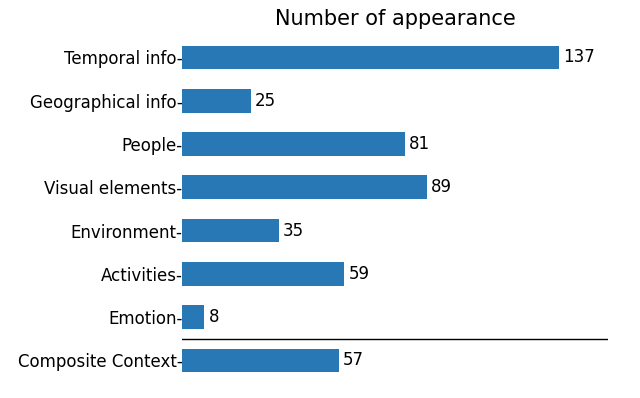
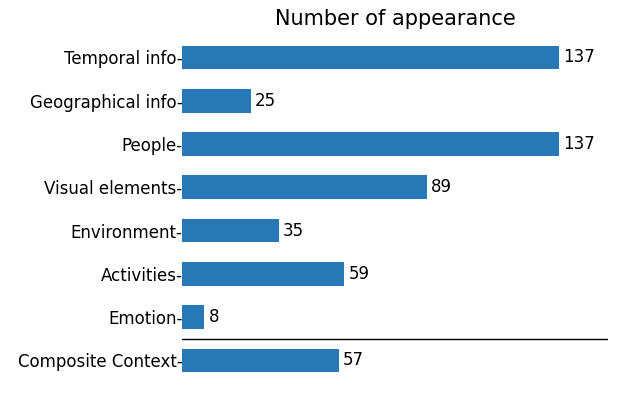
People-: 81 -> 137
